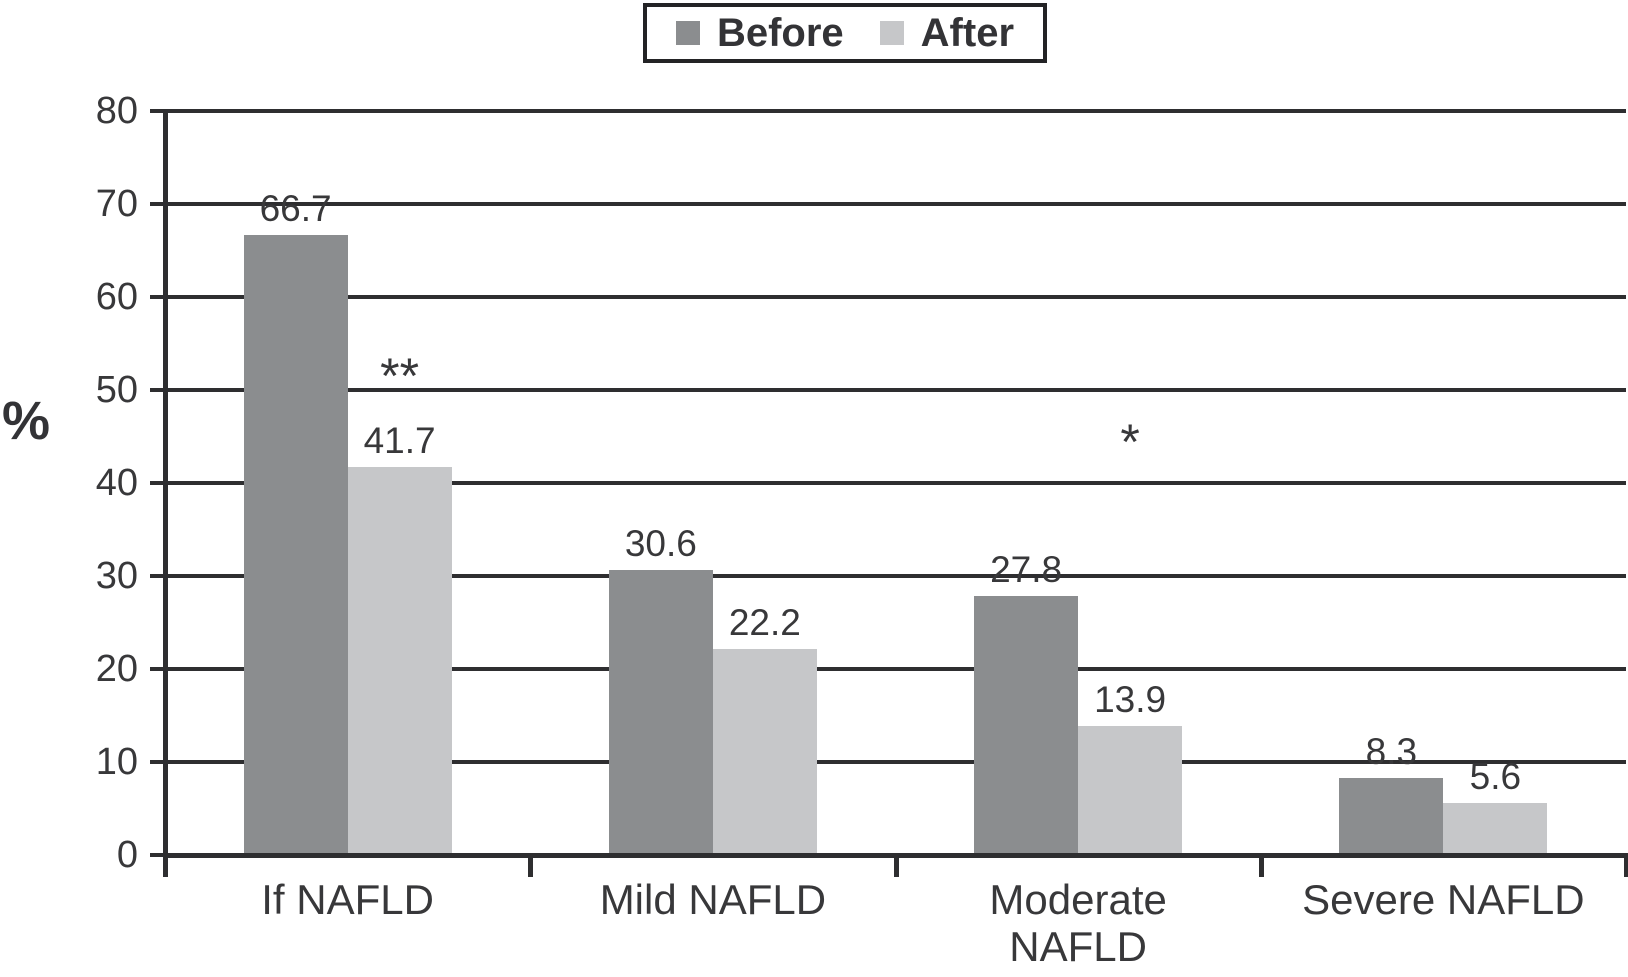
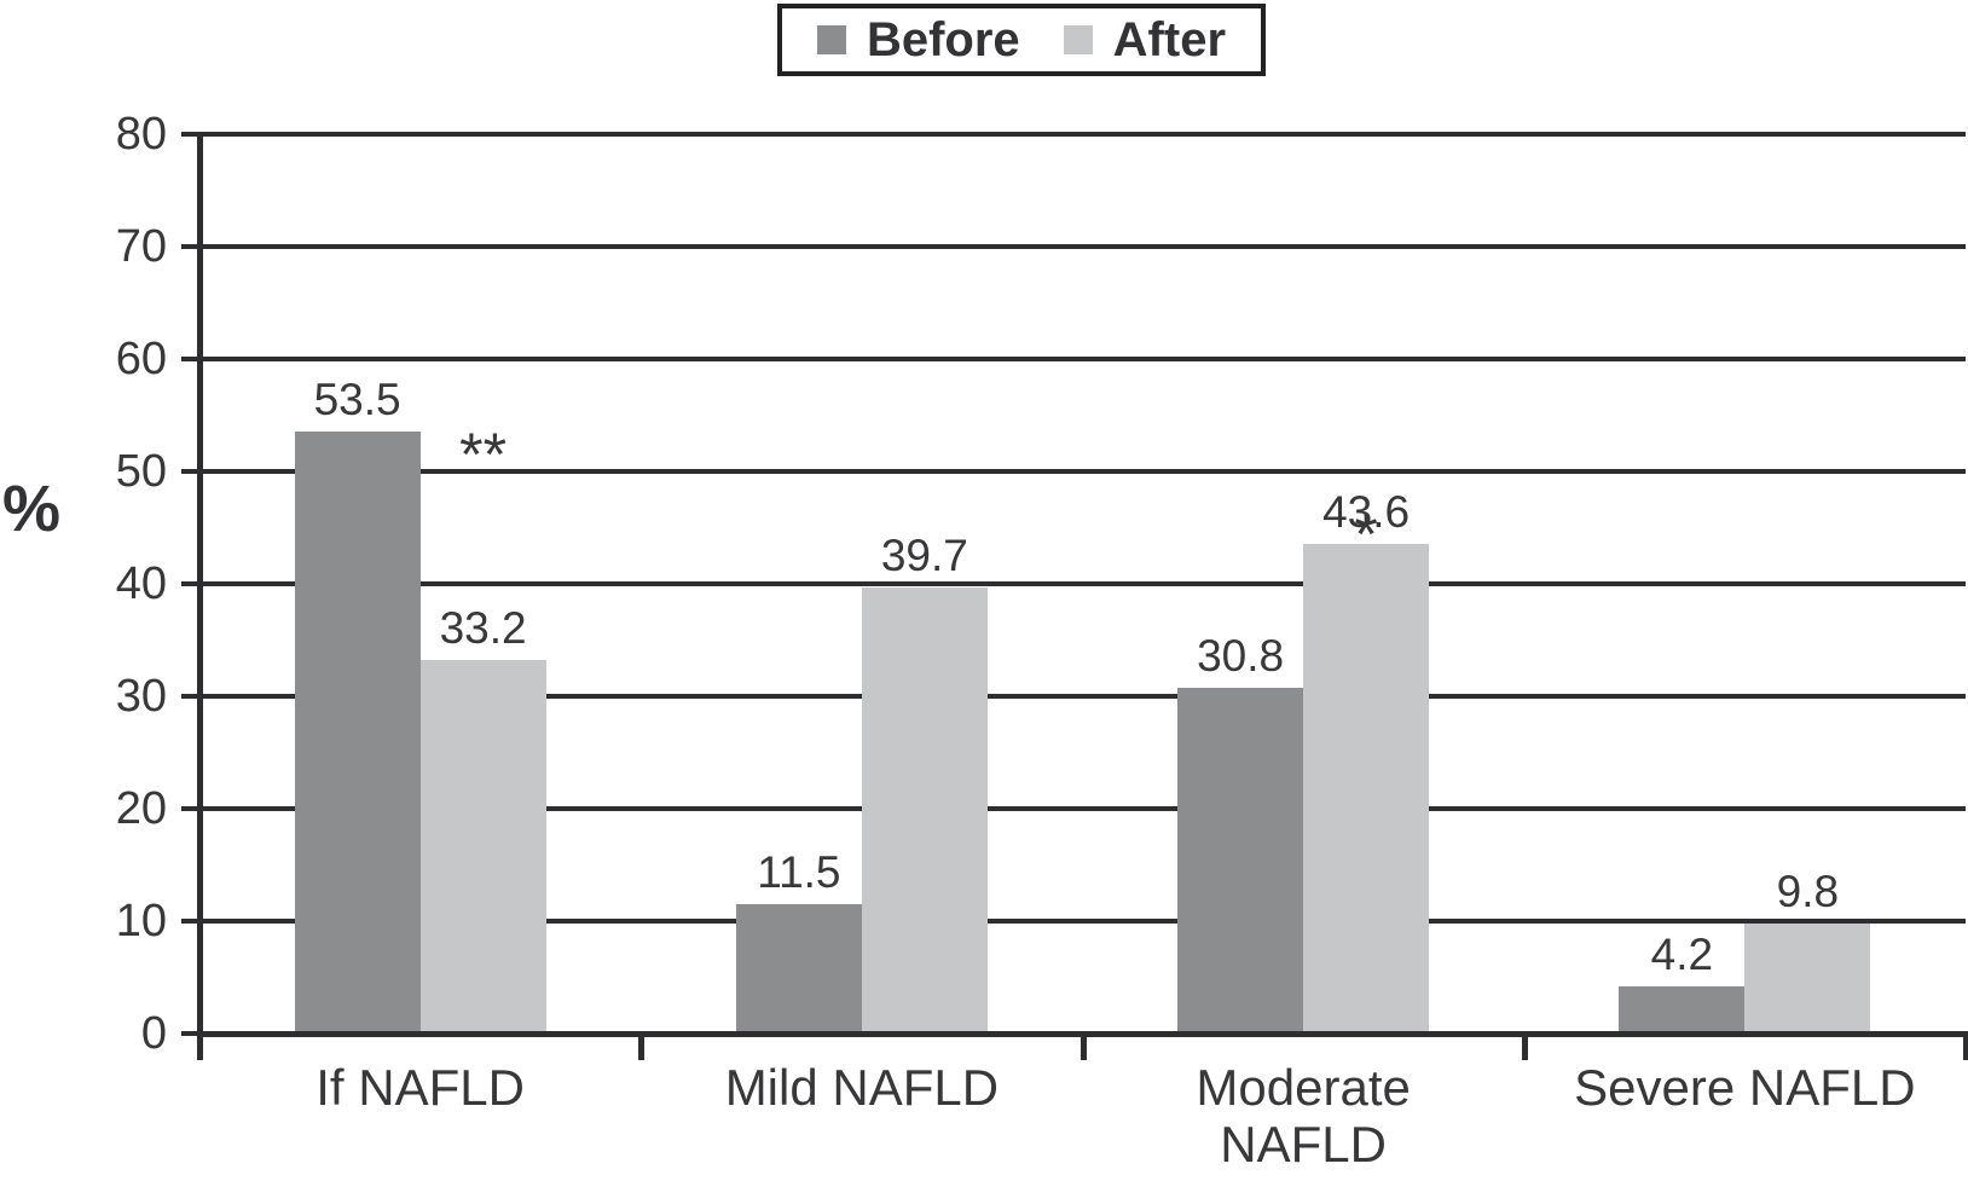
Before/If NAFLD: 66.7 -> 53.5
After/If NAFLD: 41.7 -> 33.2
Before/Mild NAFLD: 30.6 -> 11.5
After/Mild NAFLD: 22.2 -> 39.7
Before/Moderate NAFLD: 27.8 -> 30.8
After/Moderate NAFLD: 13.9 -> 43.6
Before/Severe NAFLD: 8.3 -> 4.2
After/Severe NAFLD: 5.6 -> 9.8
